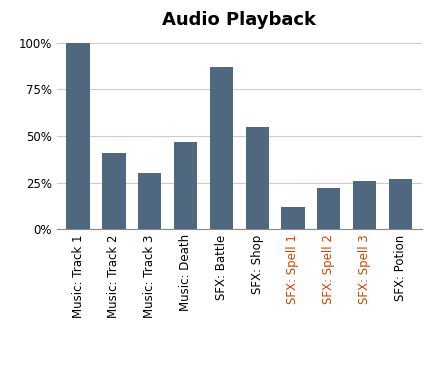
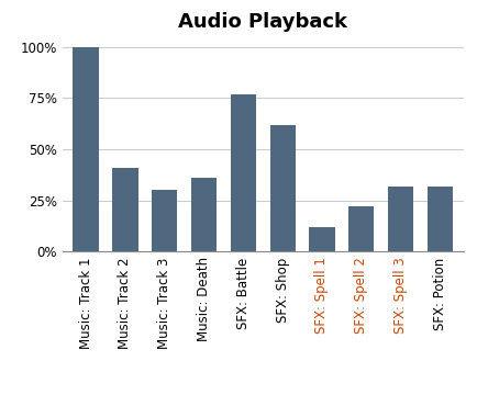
Music: Death: 47% -> 36%
SFX: Battle: 87% -> 77%
SFX: Shop: 55% -> 62%
SFX: Spell 3: 26% -> 32%
SFX: Potion: 27% -> 32%
